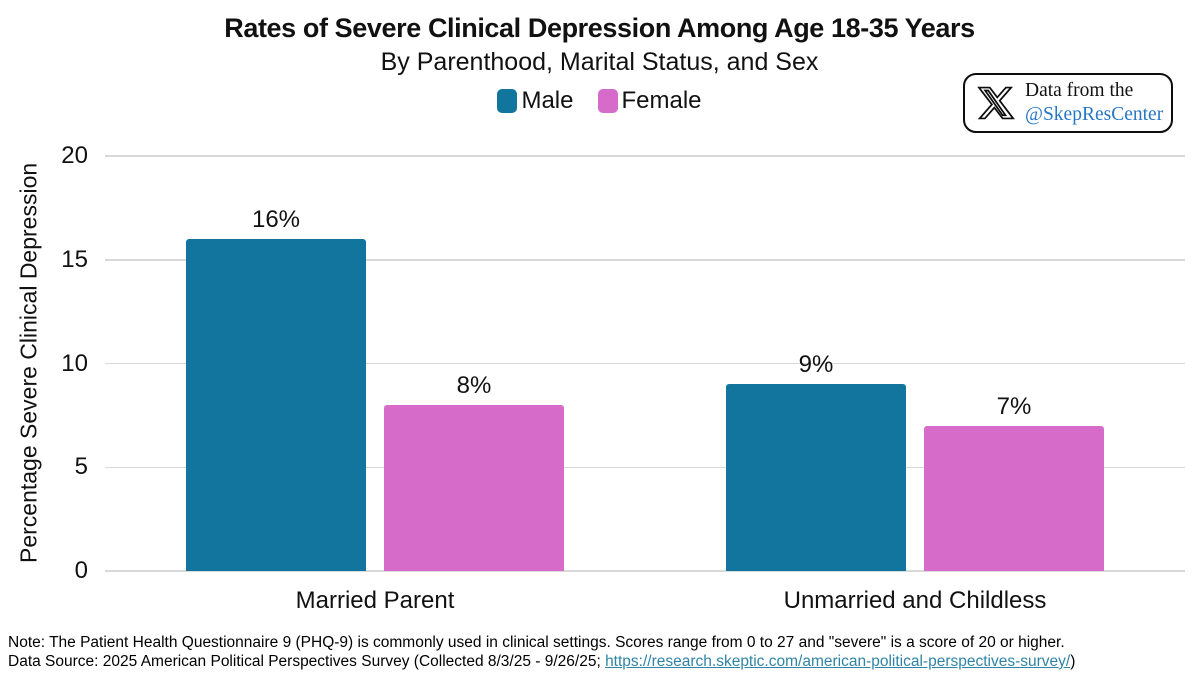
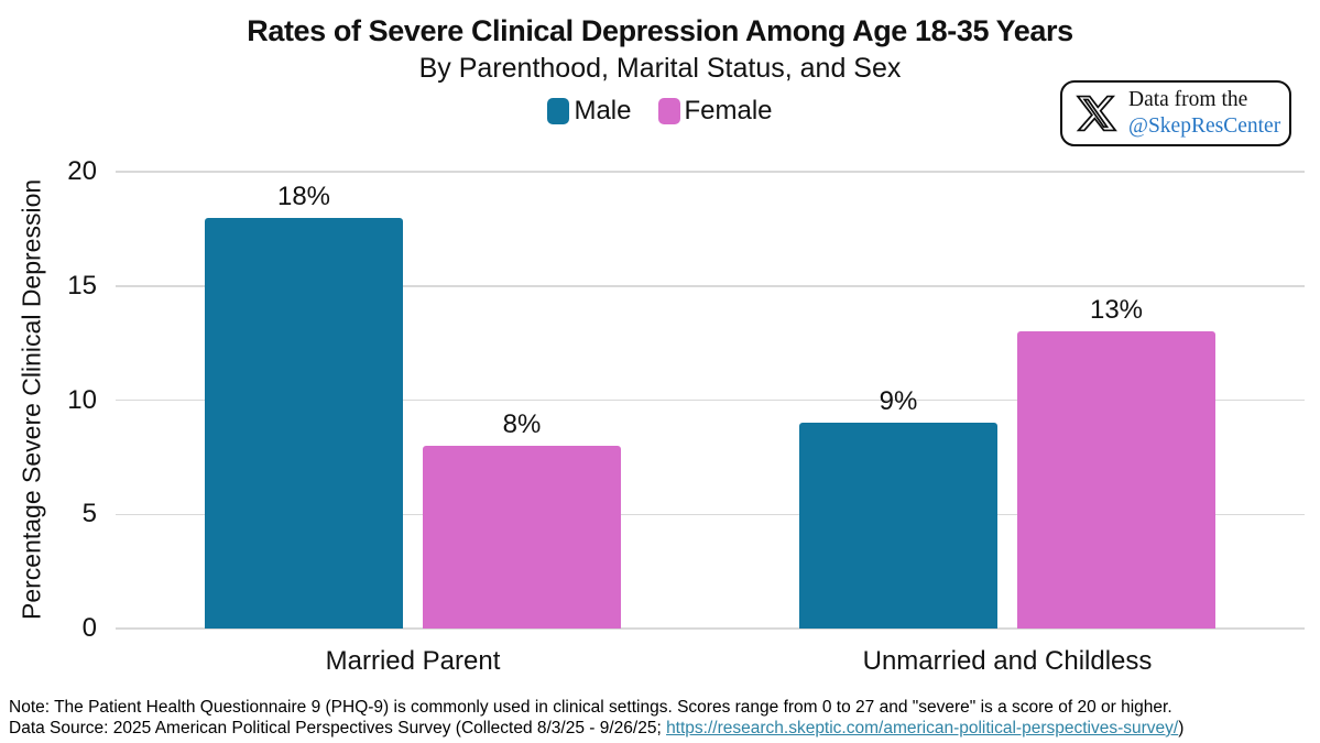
Male/Married Parent: 16% -> 18%
Female/Unmarried and Childless: 7% -> 13%
